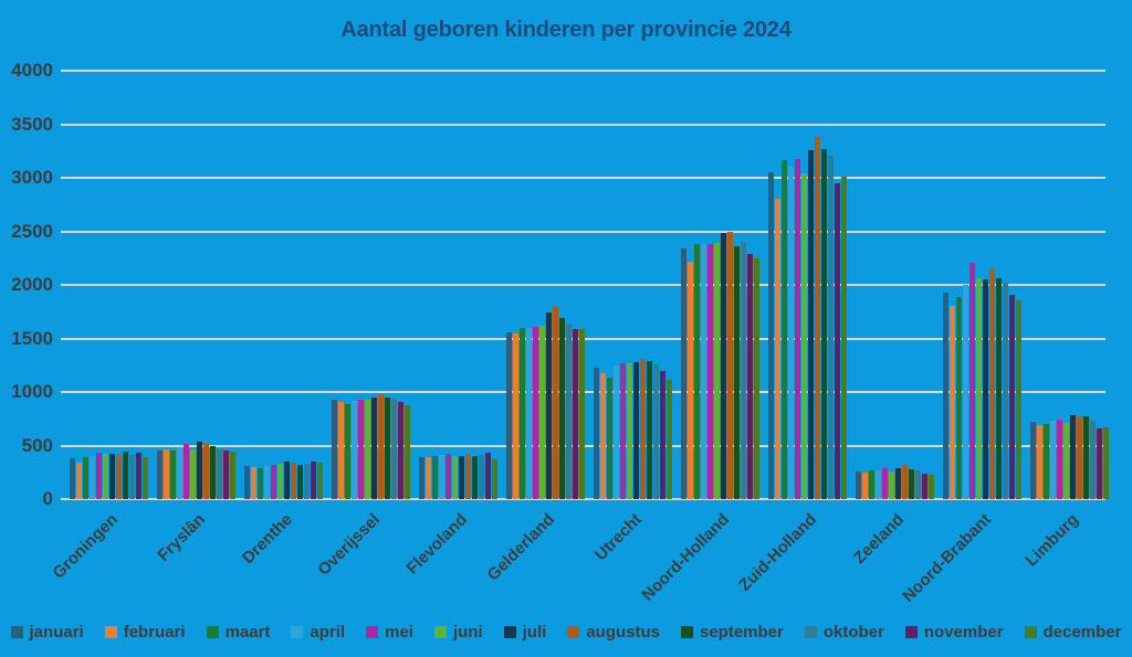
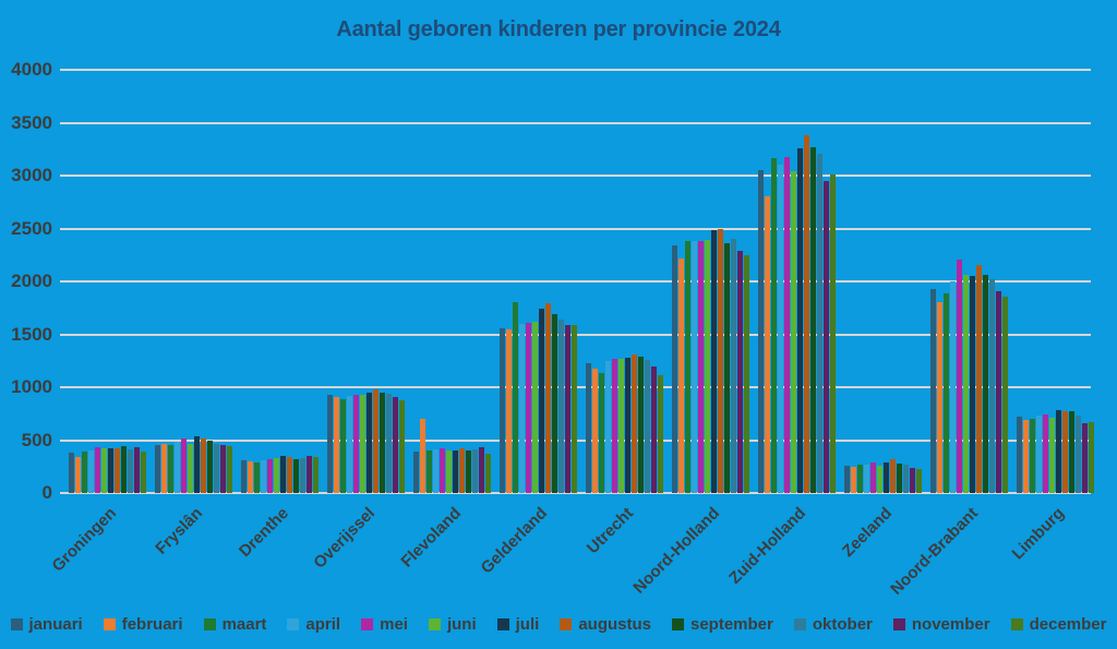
februari/Flevoland: 400 -> 700
maart/Gelderland: 1600 -> 1800
